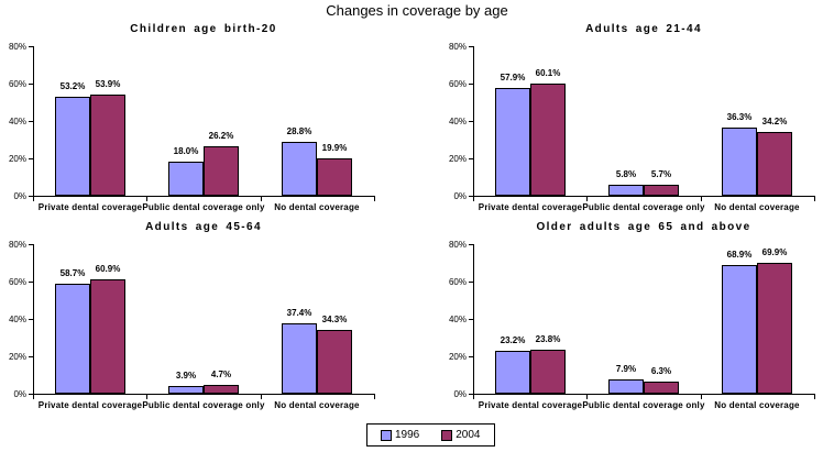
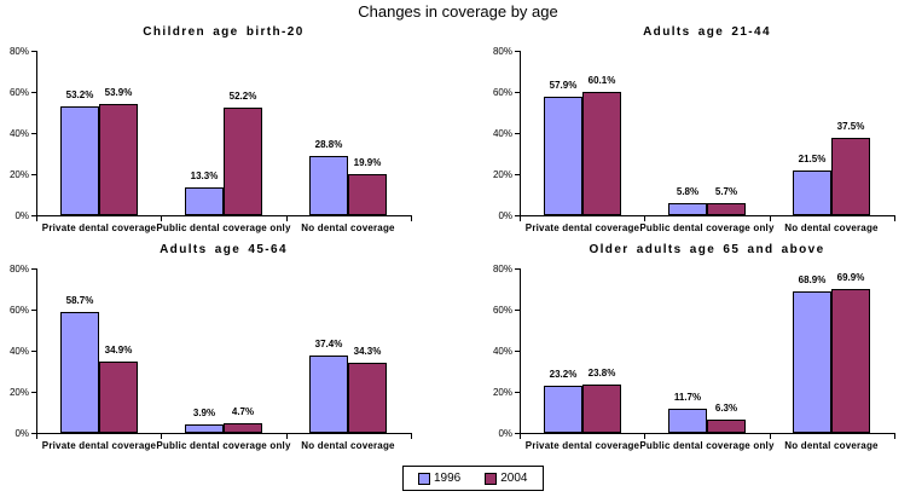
Children age birth-20/1996/Public dental coverage only: 18.0% -> 13.3%
Children age birth-20/2004/Public dental coverage only: 26.2% -> 52.2%
Adults age 21-44/1996/No dental coverage: 36.3% -> 21.5%
Adults age 21-44/2004/No dental coverage: 34.2% -> 37.5%
Adults age 45-64/2004/Private dental coverage: 60.9% -> 34.9%
Older adults age 65 and above/1996/Public dental coverage only: 7.9% -> 11.7%
